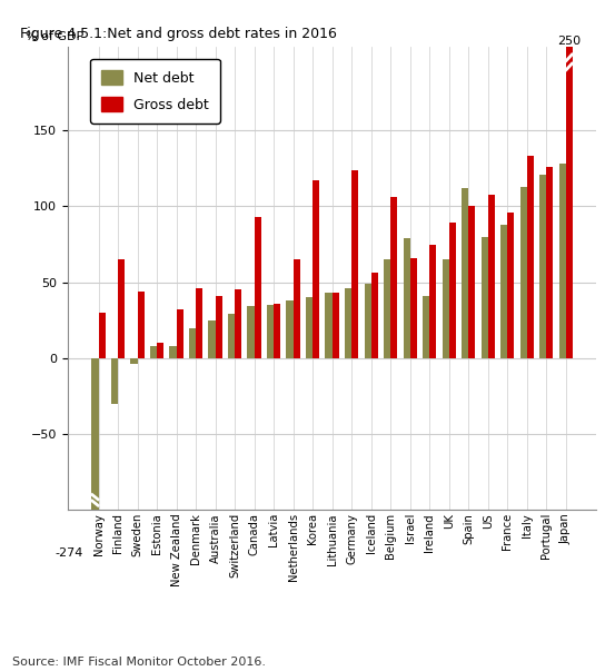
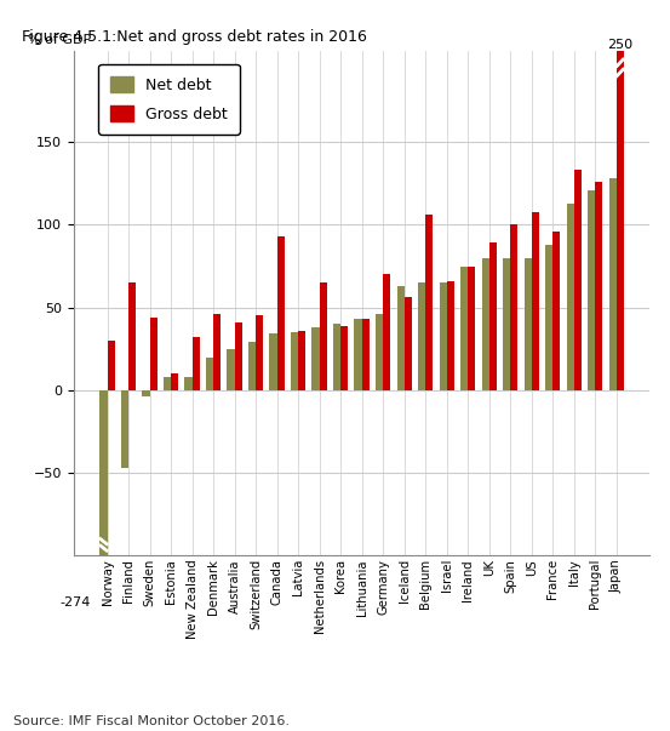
Net debt/Finland: -30 -> -47
Gross debt/Korea: 117 -> 39
Gross debt/Germany: 124 -> 70
Net debt/Iceland: 49 -> 63
Net debt/Israel: 79 -> 65
Net debt/Ireland: 41 -> 75
Net debt/UK: 65 -> 80
Net debt/Spain: 112 -> 80
